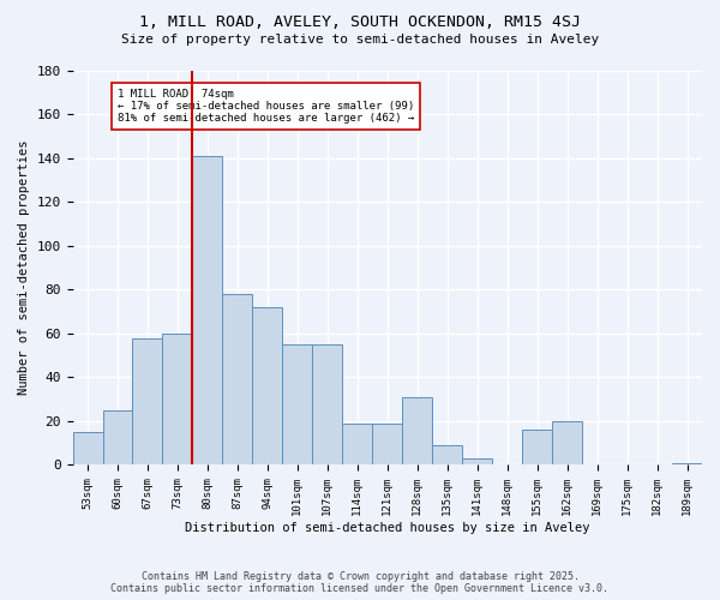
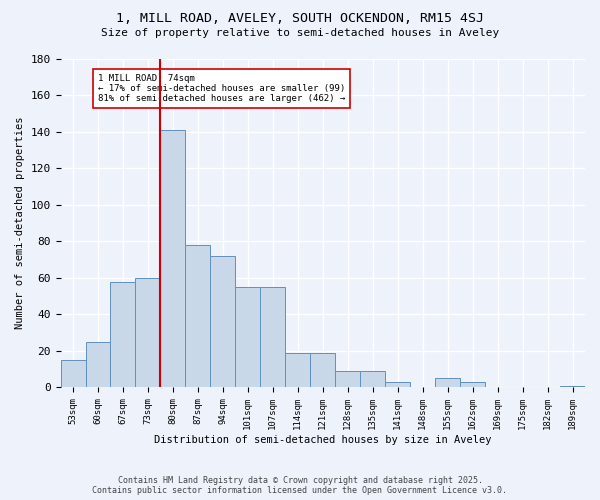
128sqm: 31 -> 9
155sqm: 16 -> 5
162sqm: 20 -> 3
